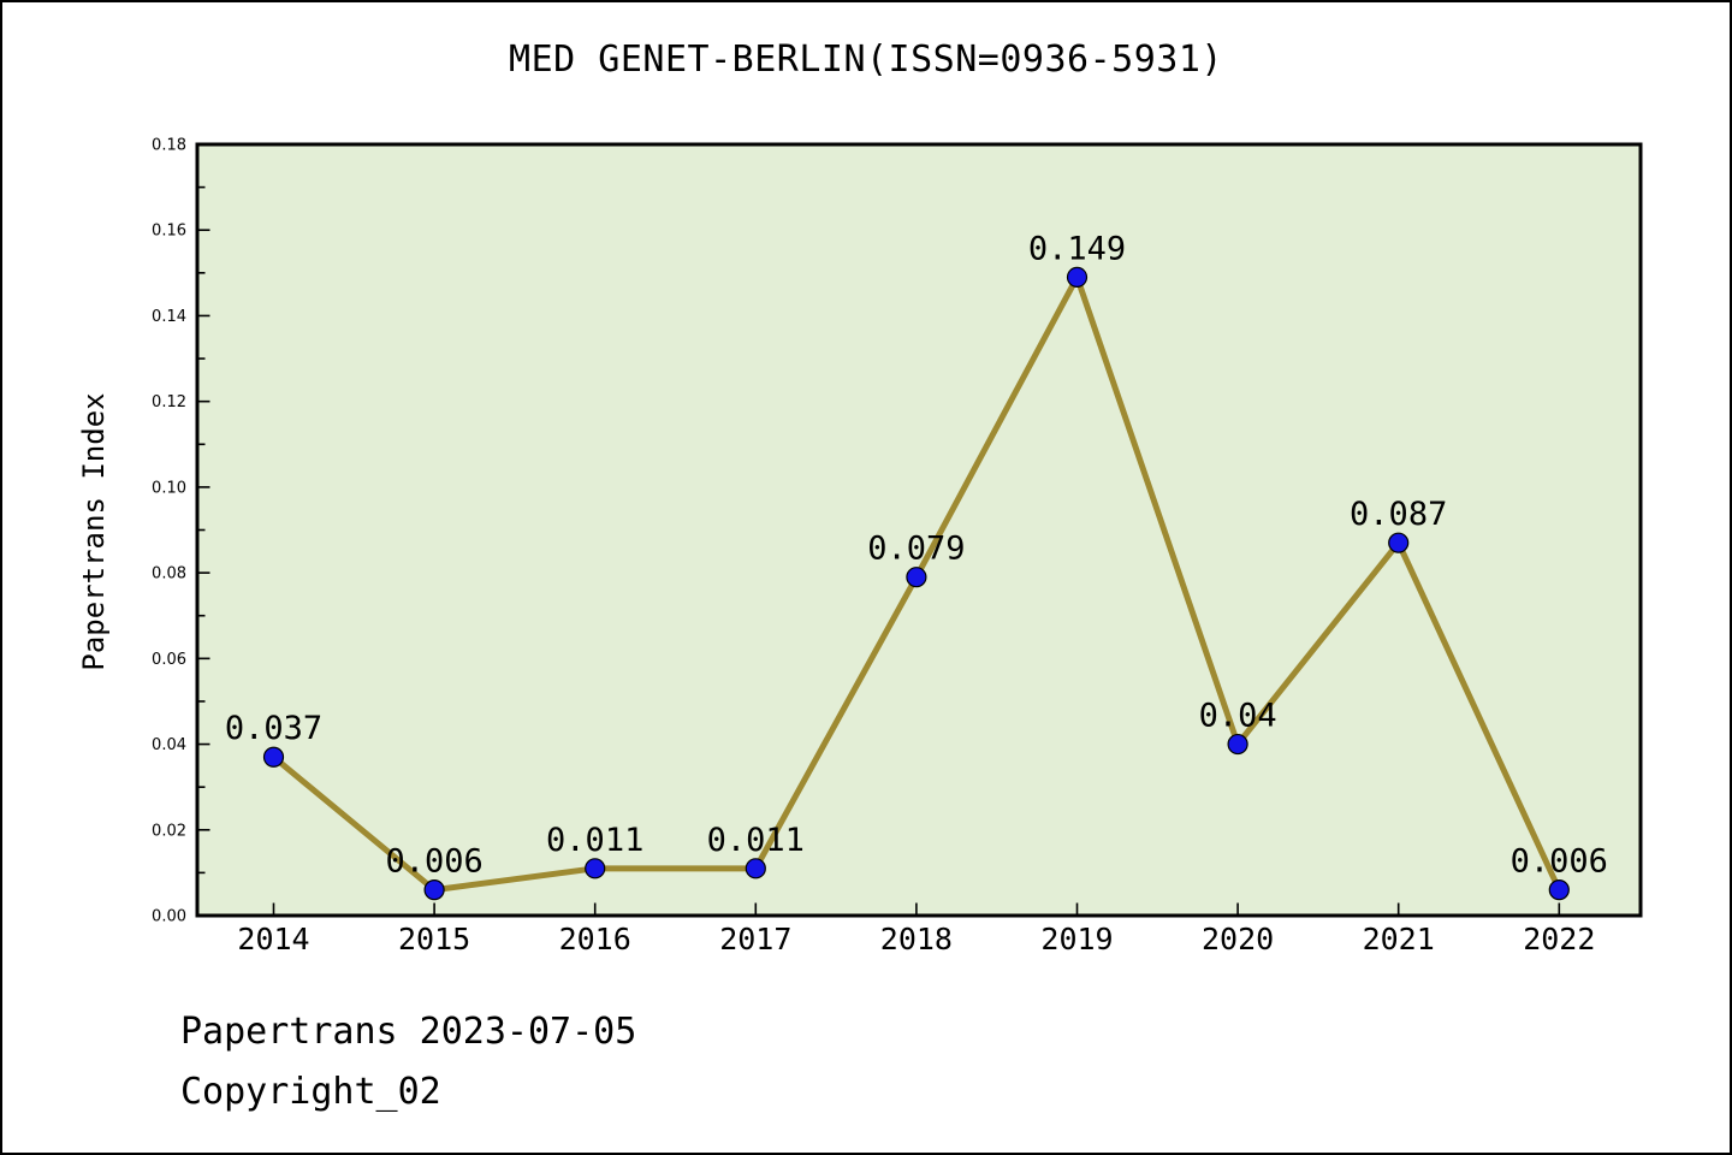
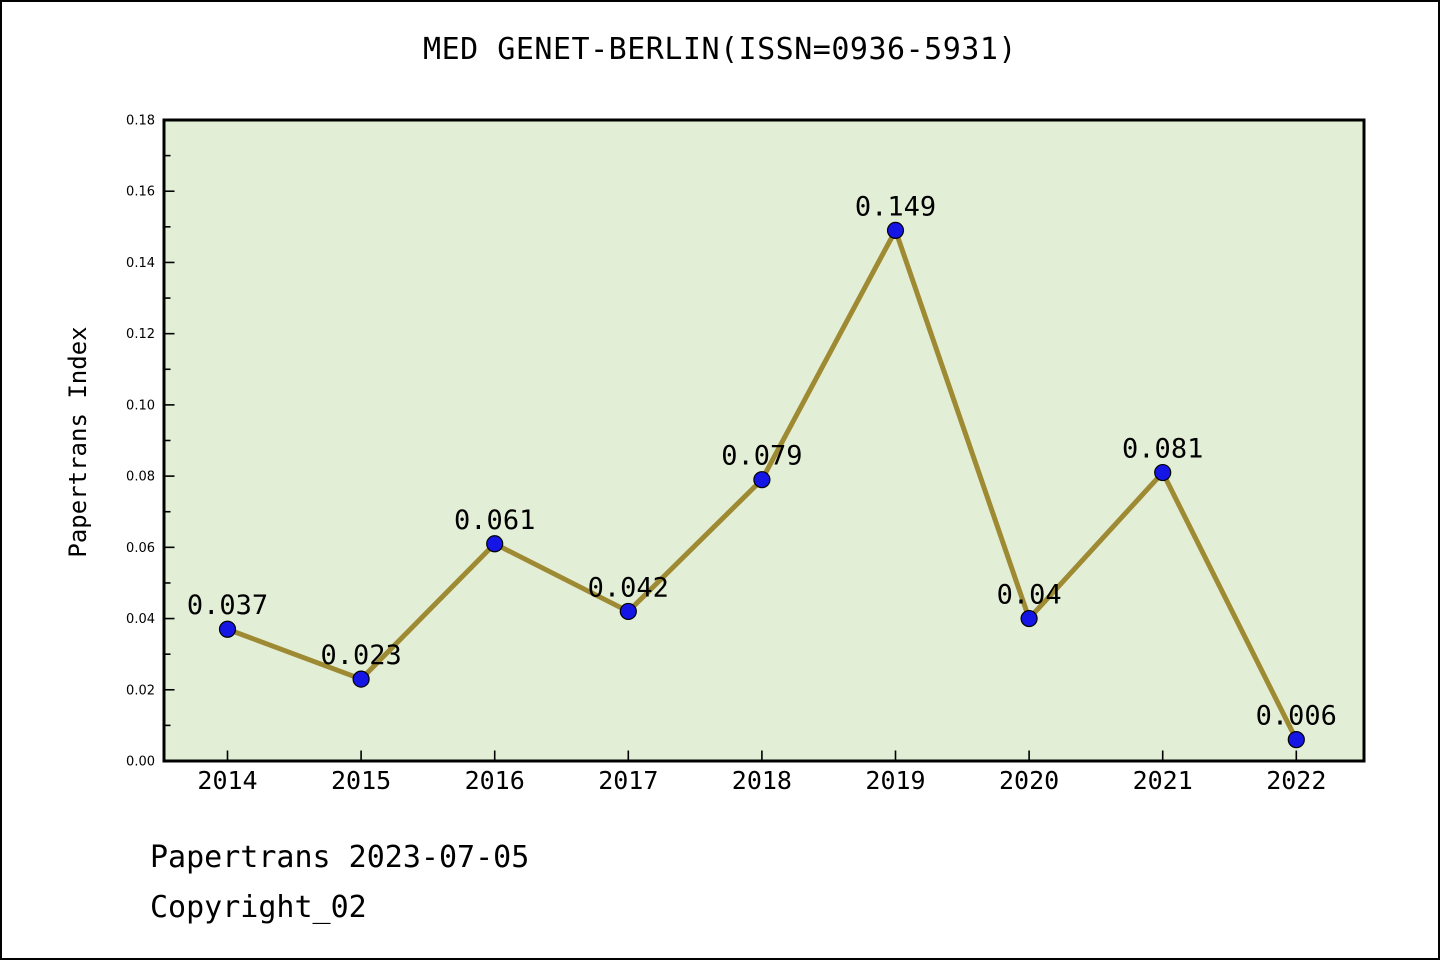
2015: 0.006 -> 0.023
2016: 0.011 -> 0.061
2017: 0.011 -> 0.042
2021: 0.087 -> 0.081
